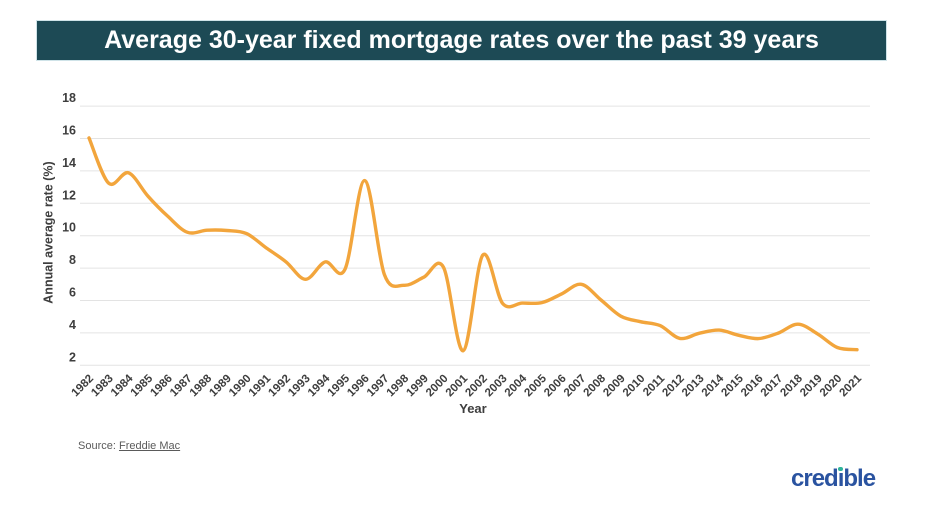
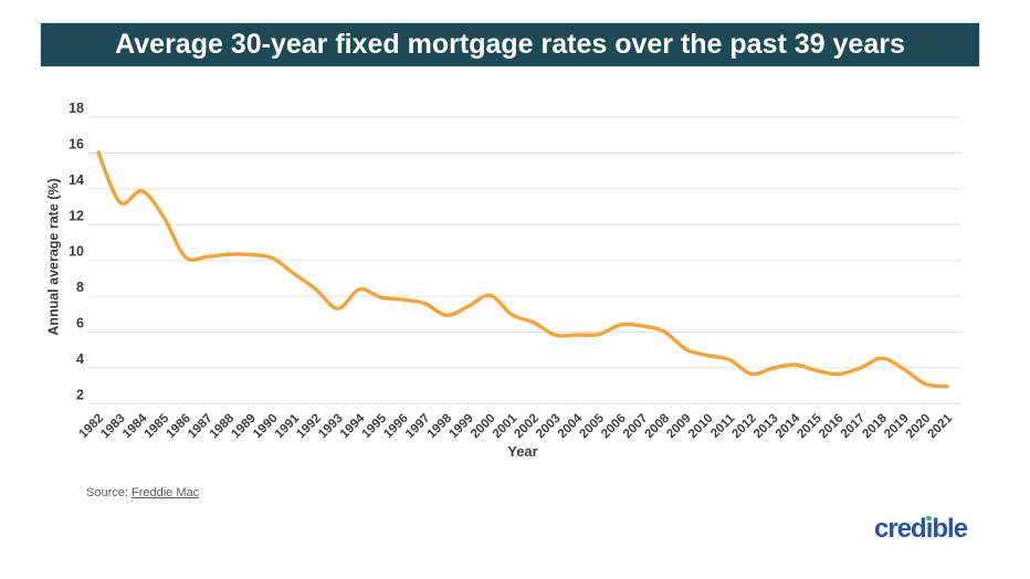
1986: 11.2 -> 10.2
1996: 13.4 -> 7.8
2001: 2.9 -> 7.0
2002: 8.8 -> 6.5
2007: 7.0 -> 6.3
